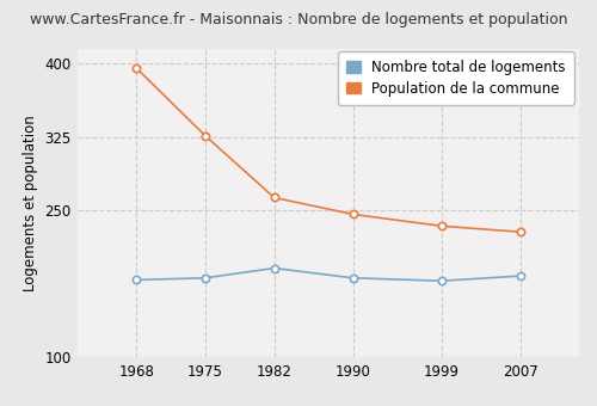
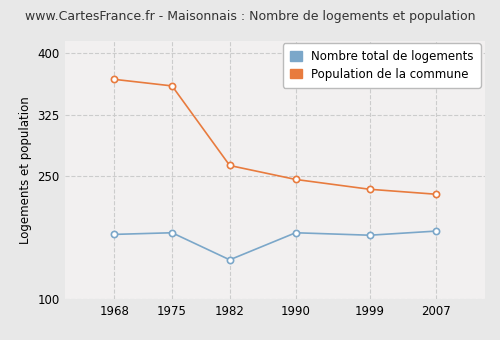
Population de la commune/1968: 395 -> 368
Population de la commune/1975: 326 -> 360
Nombre total de logements/1982: 191 -> 148
